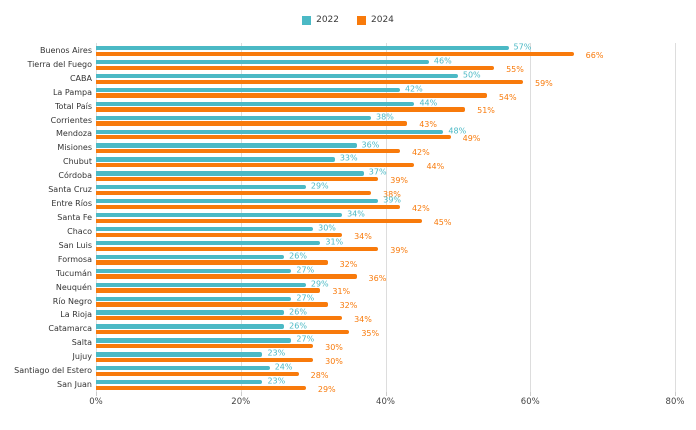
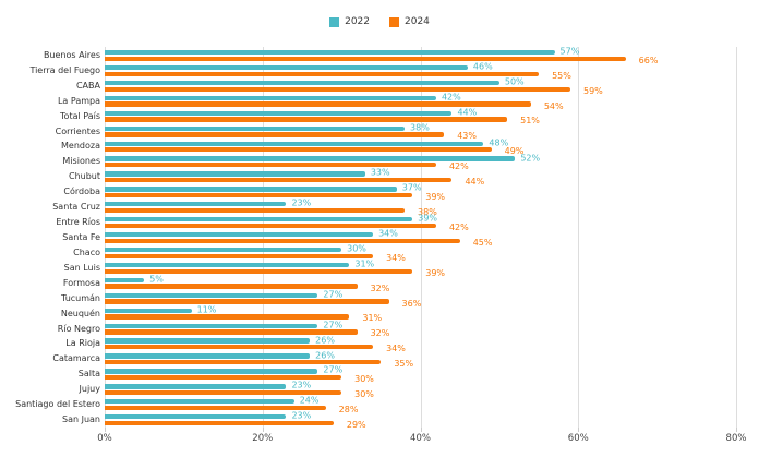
2022/Misiones: 36% -> 52%
2022/Santa Cruz: 29% -> 23%
2022/Formosa: 26% -> 5%
2022/Neuquén: 29% -> 11%
